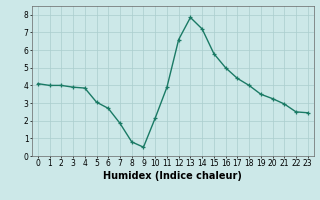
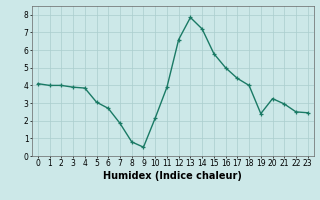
19: 3.5 -> 2.4
